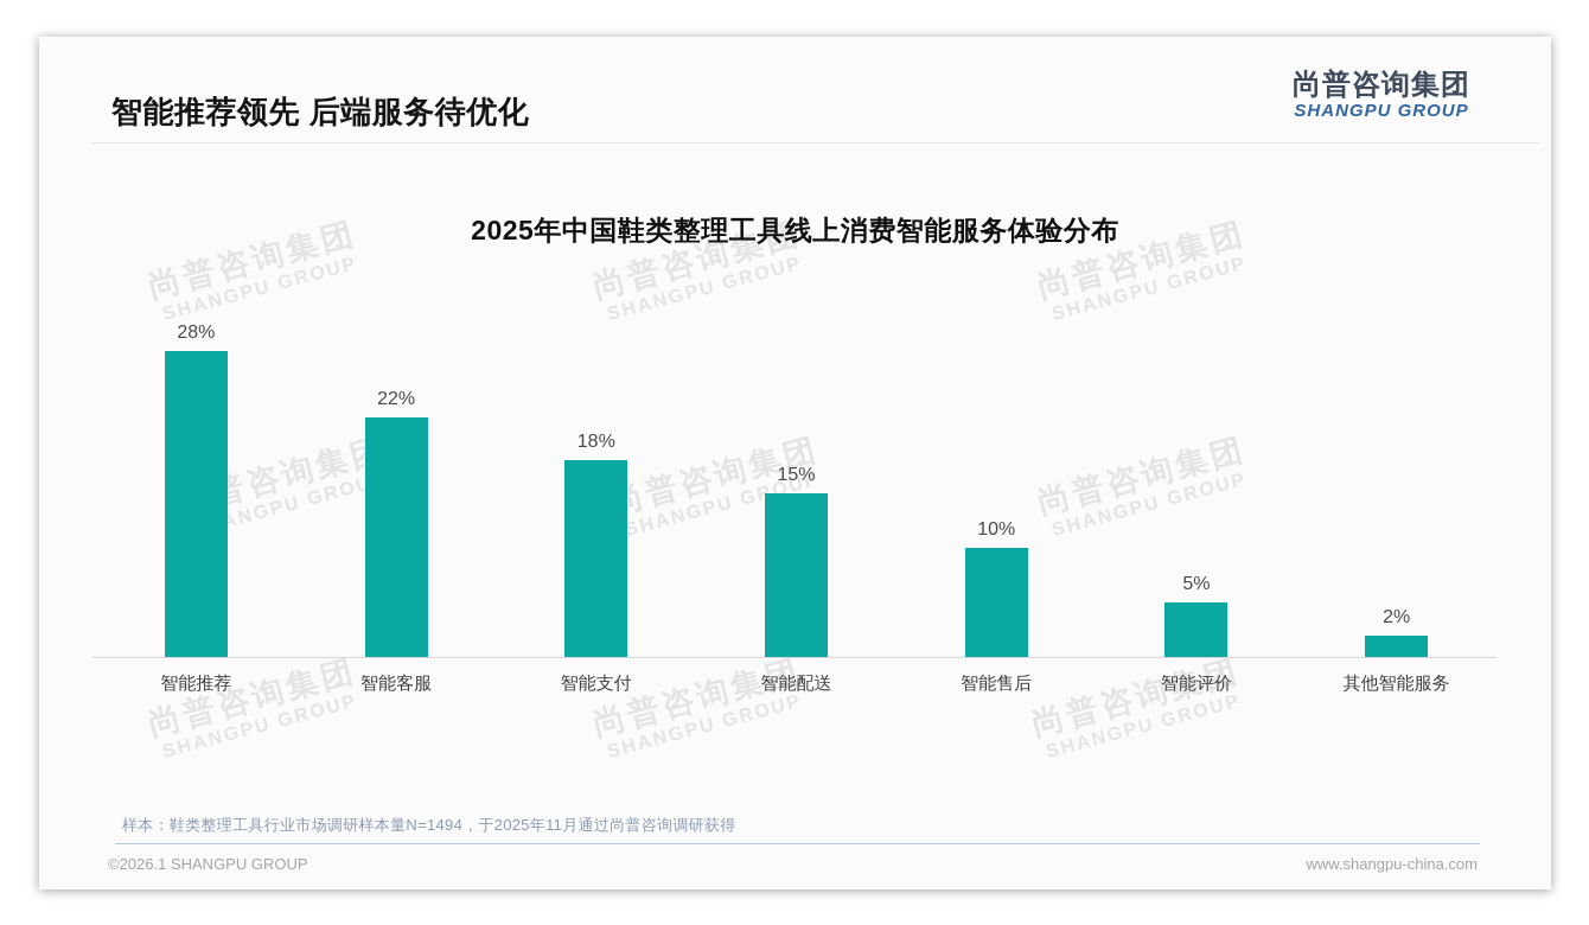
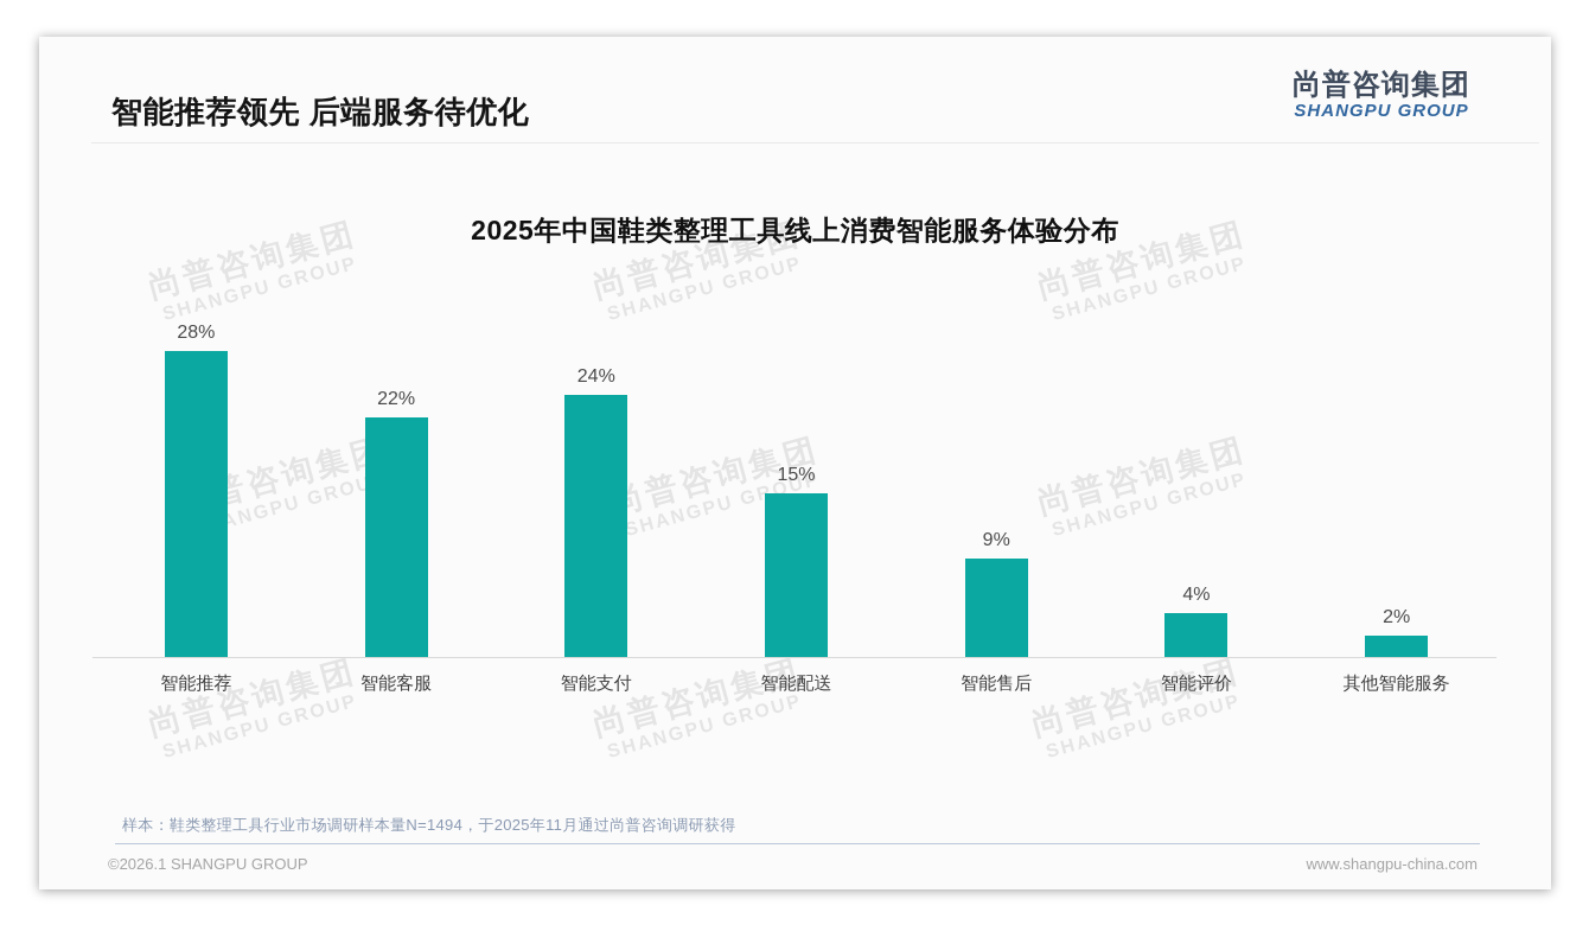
智能支付: 18% -> 24%
智能售后: 10% -> 9%
智能评价: 5% -> 4%
